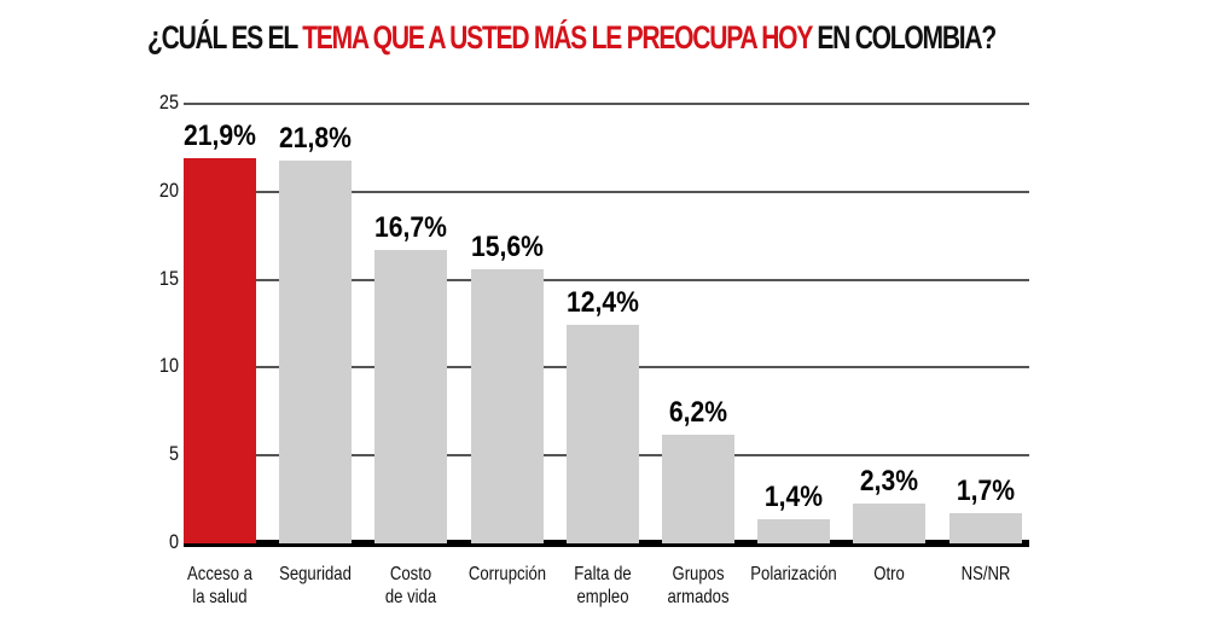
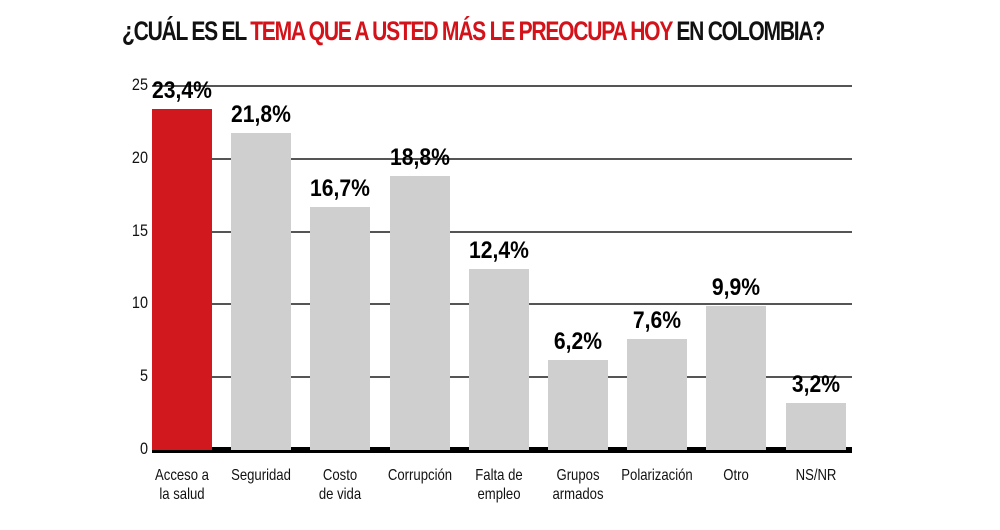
Acceso a la salud: 21,9% -> 23,4%
Corrupción: 15,6% -> 18,8%
Polarización: 1,4% -> 7,6%
Otro: 2,3% -> 9,9%
NS/NR: 1,7% -> 3,2%
